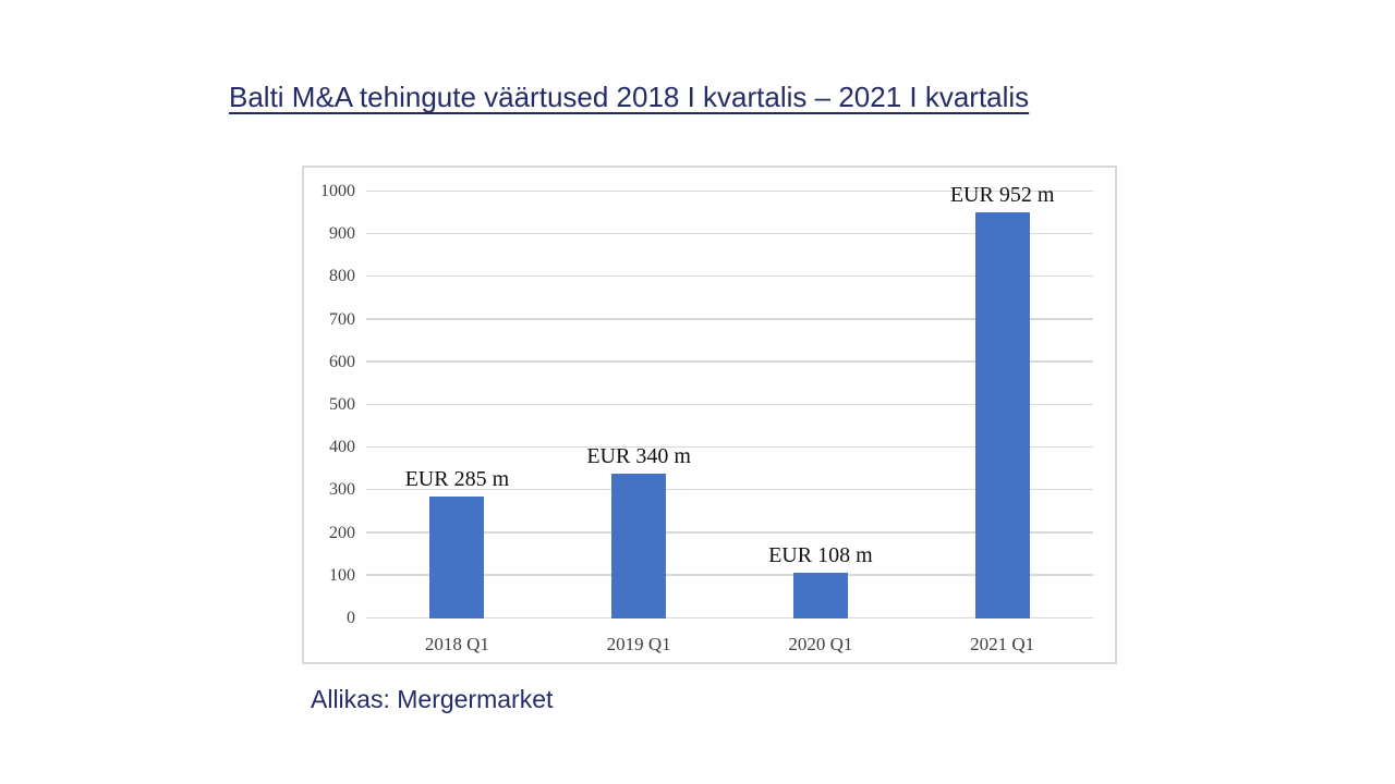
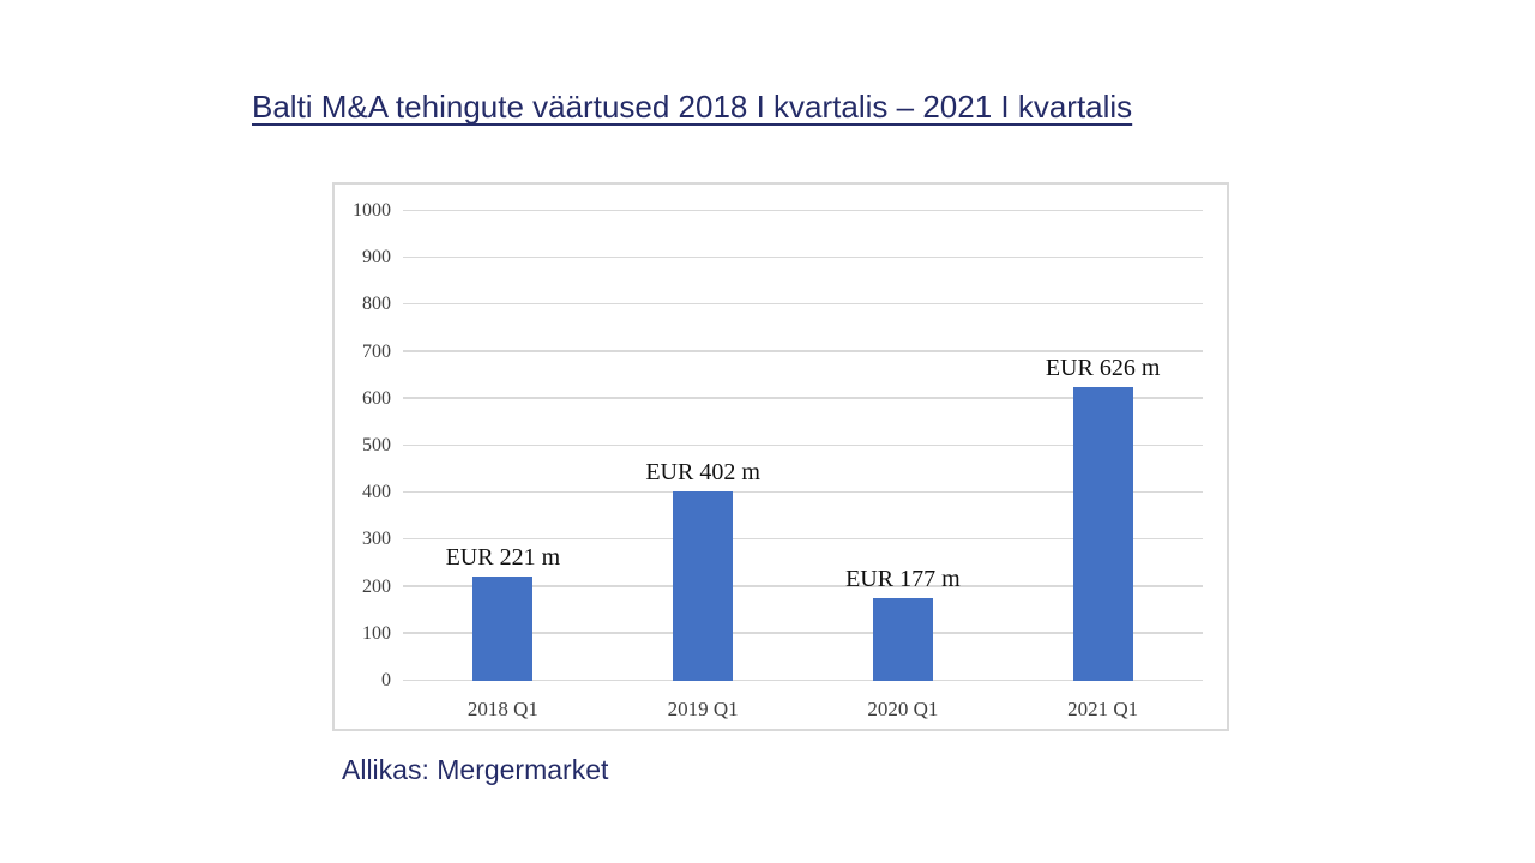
2018 Q1: 285 -> 221
2019 Q1: 340 -> 402
2020 Q1: 108 -> 177
2021 Q1: 952 -> 626
